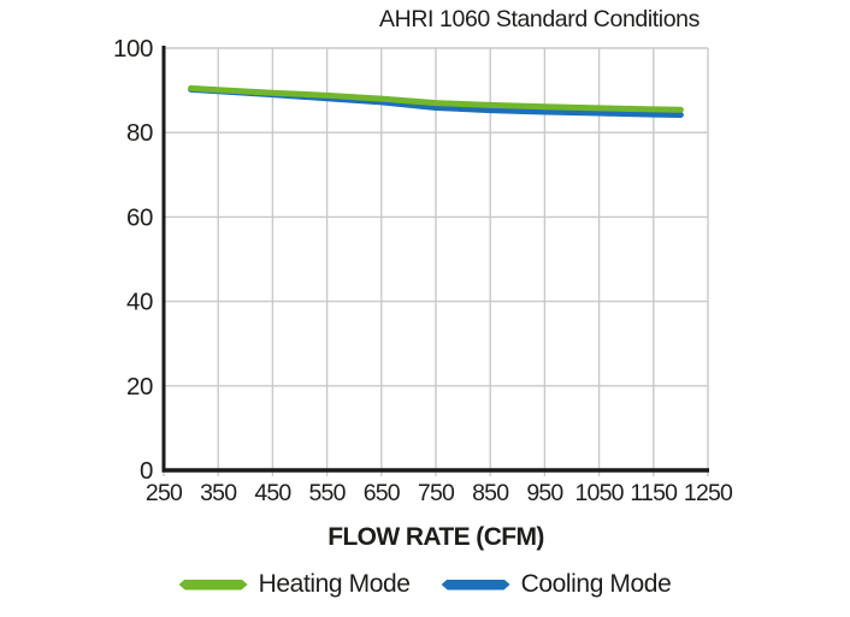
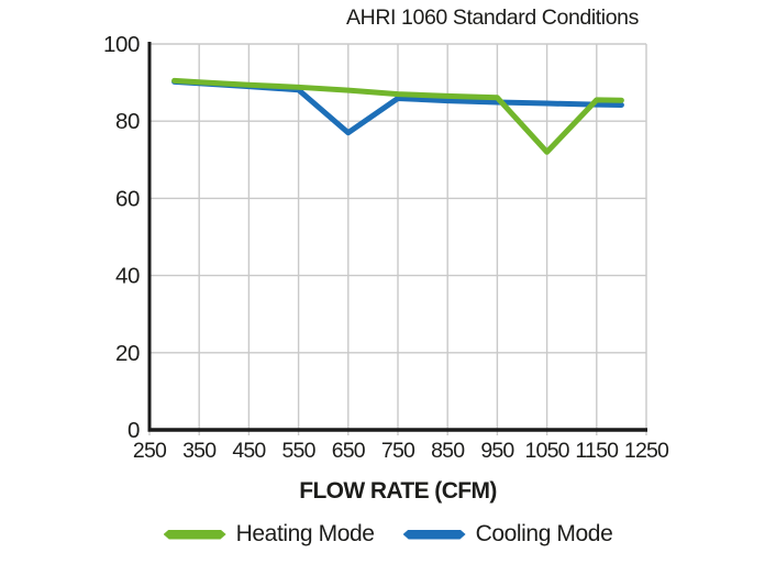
Cooling Mode/650: 87 -> 77
Heating Mode/1050: 86 -> 72
